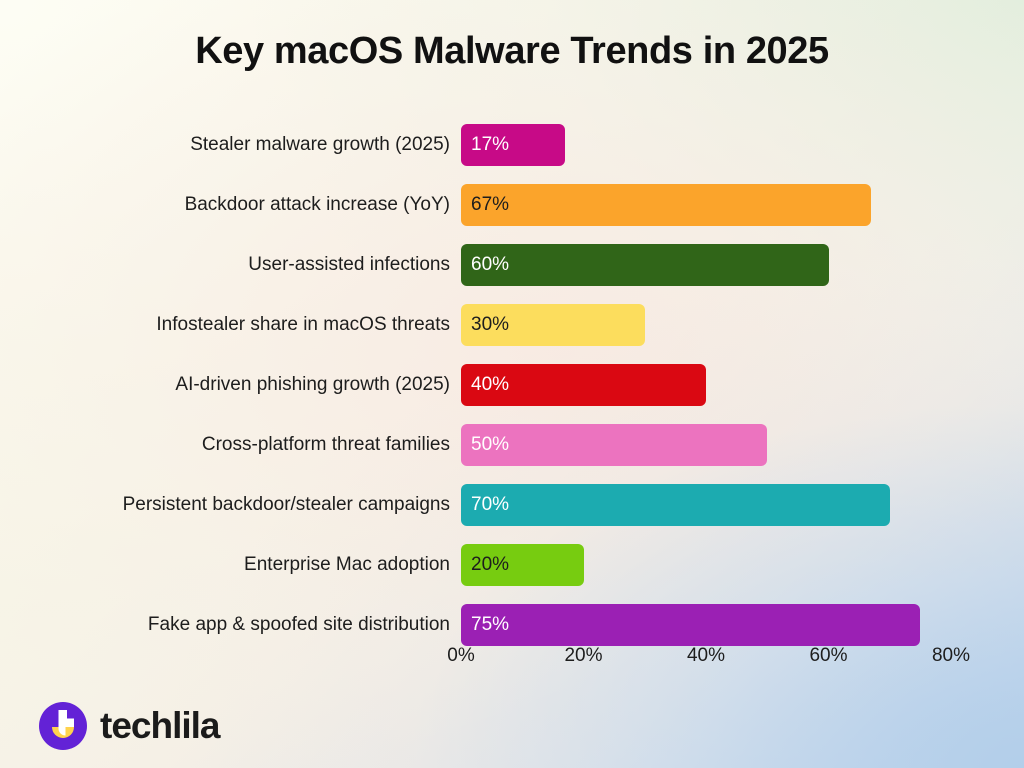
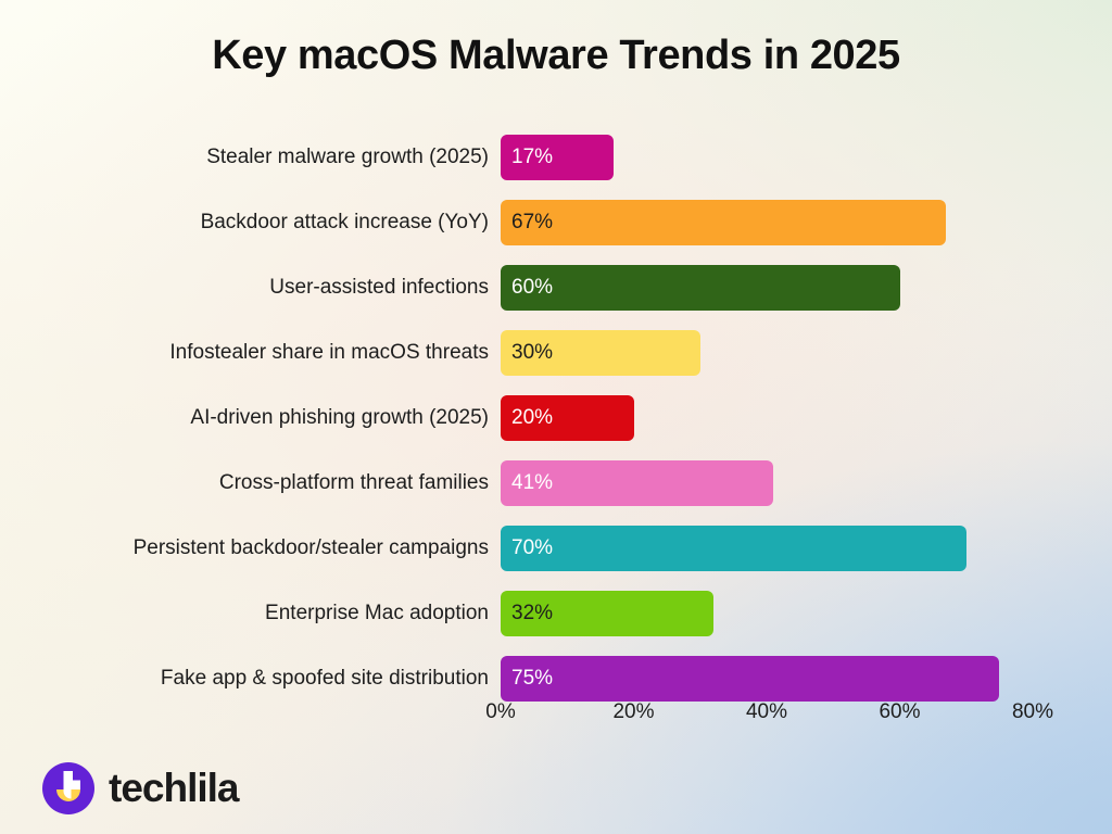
AI-driven phishing growth (2025): 40% -> 20%
Cross-platform threat families: 50% -> 41%
Enterprise Mac adoption: 20% -> 32%
